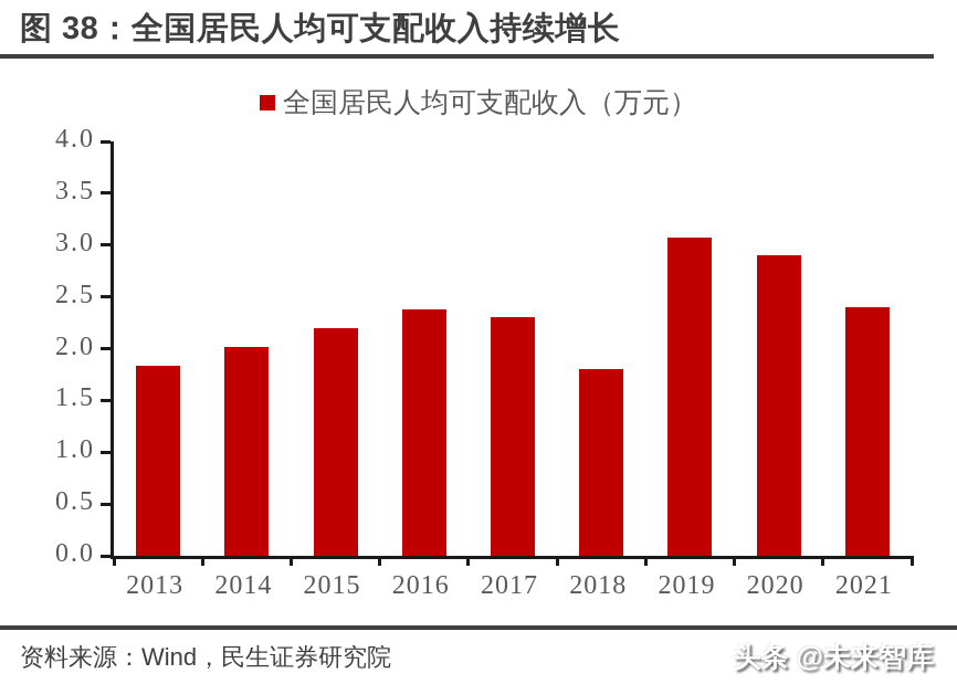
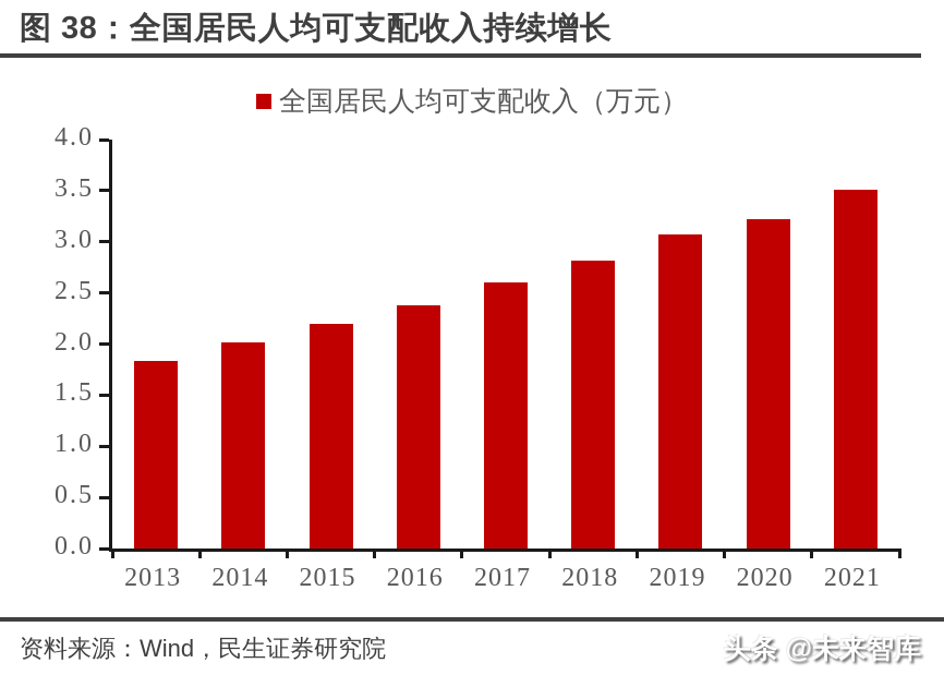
2017: 2.3 -> 2.6
2018: 1.8 -> 2.8
2020: 2.9 -> 3.2
2021: 2.4 -> 3.5
